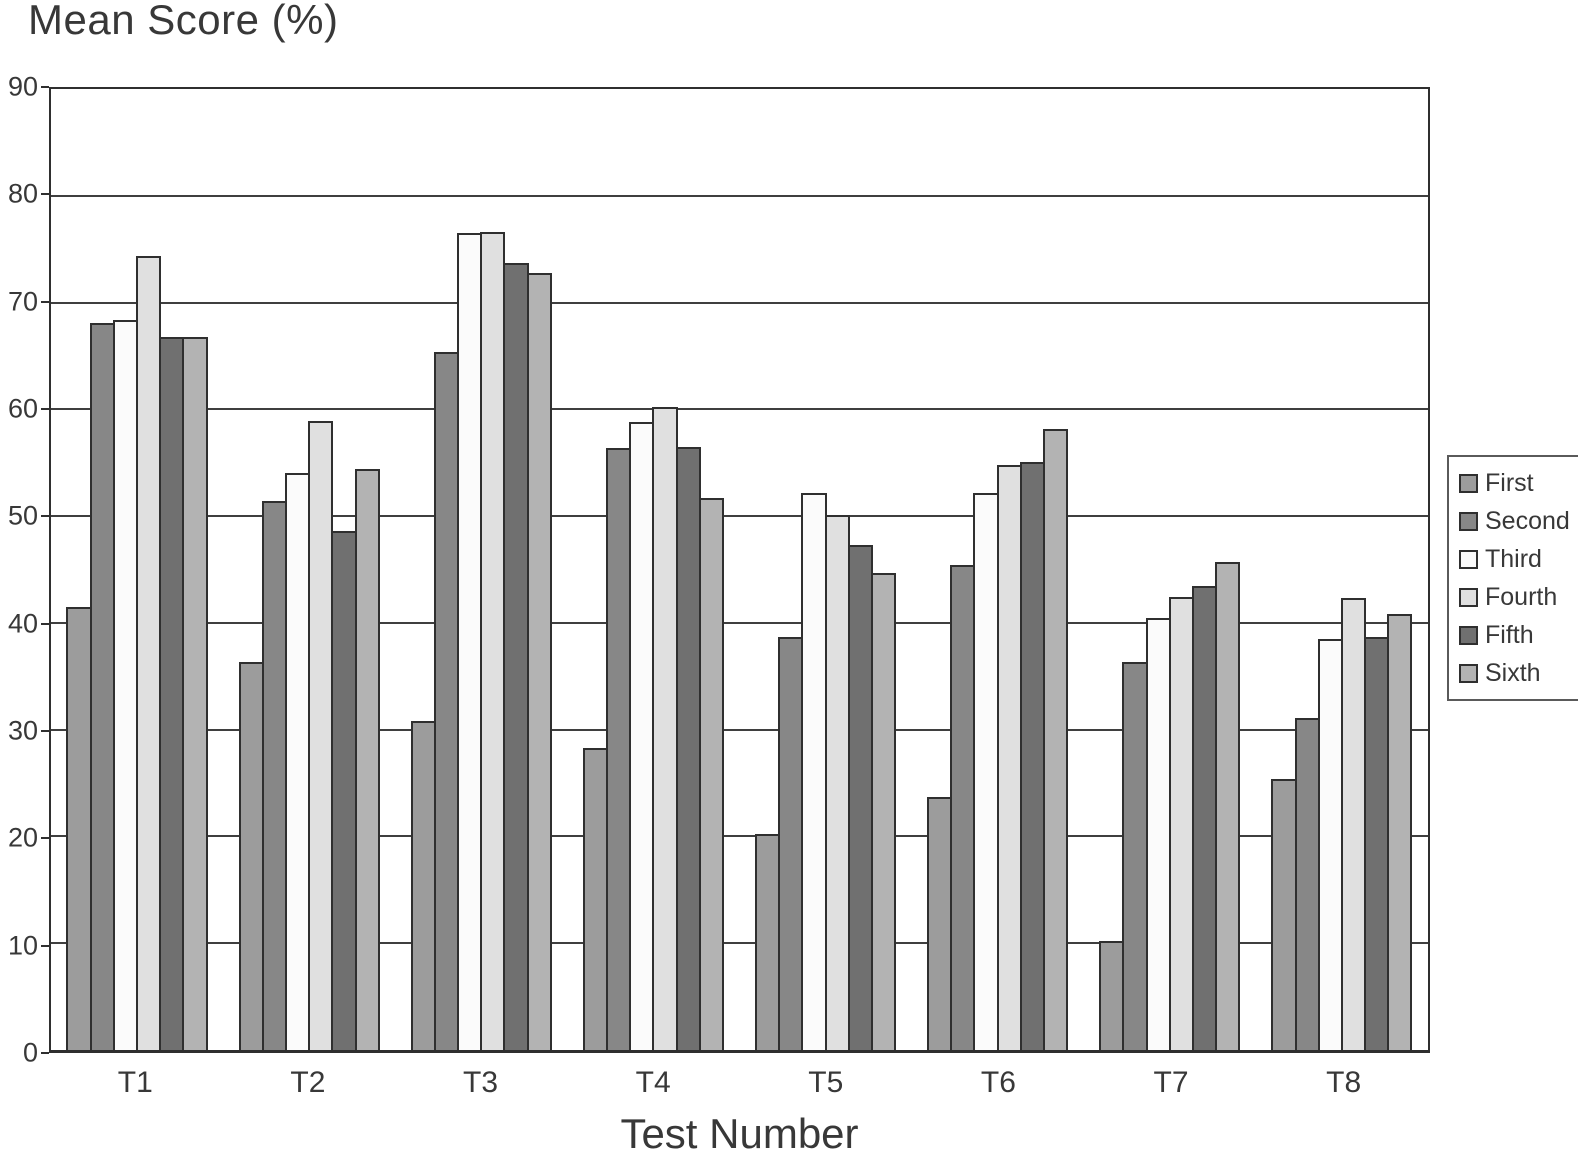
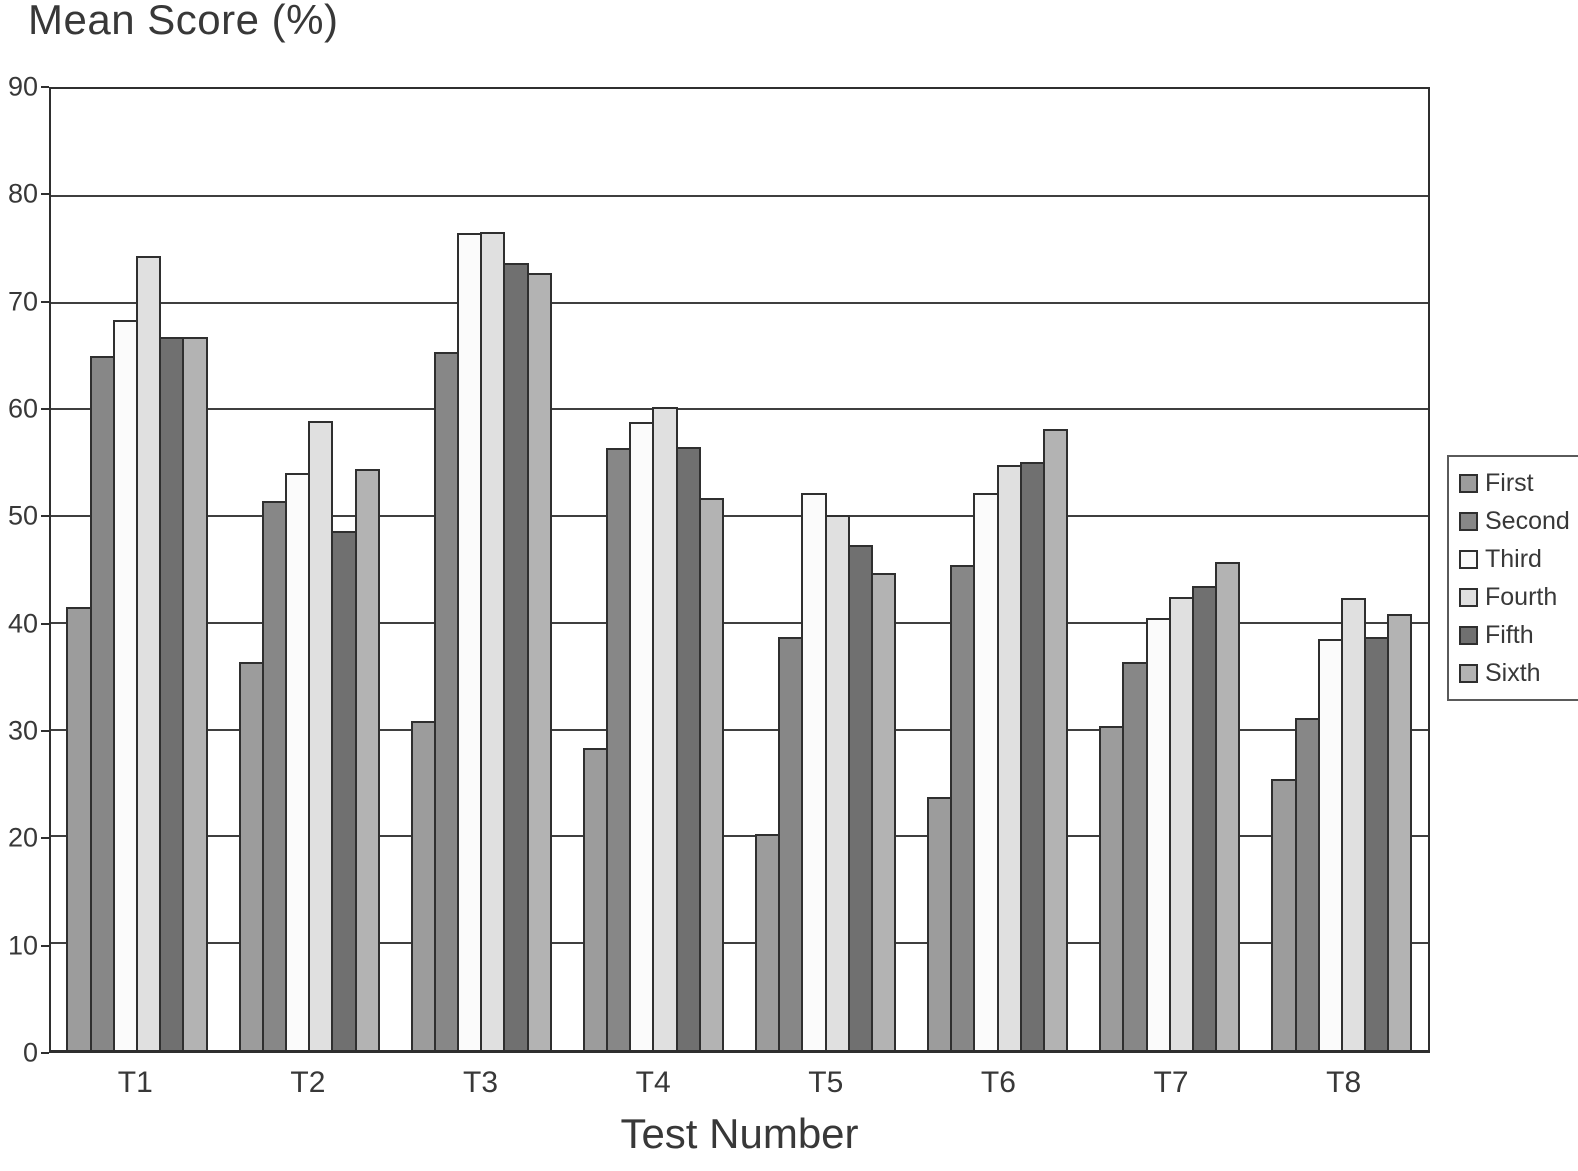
Second/T1: 68.1 -> 65.0
First/T7: 10.2 -> 30.3
